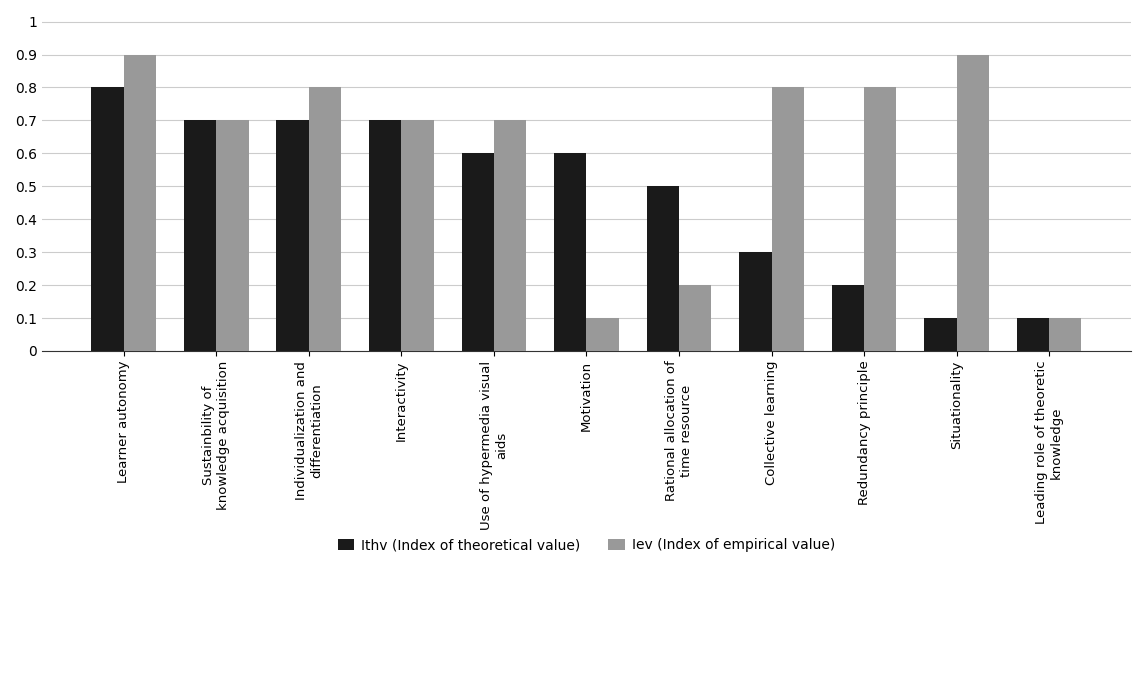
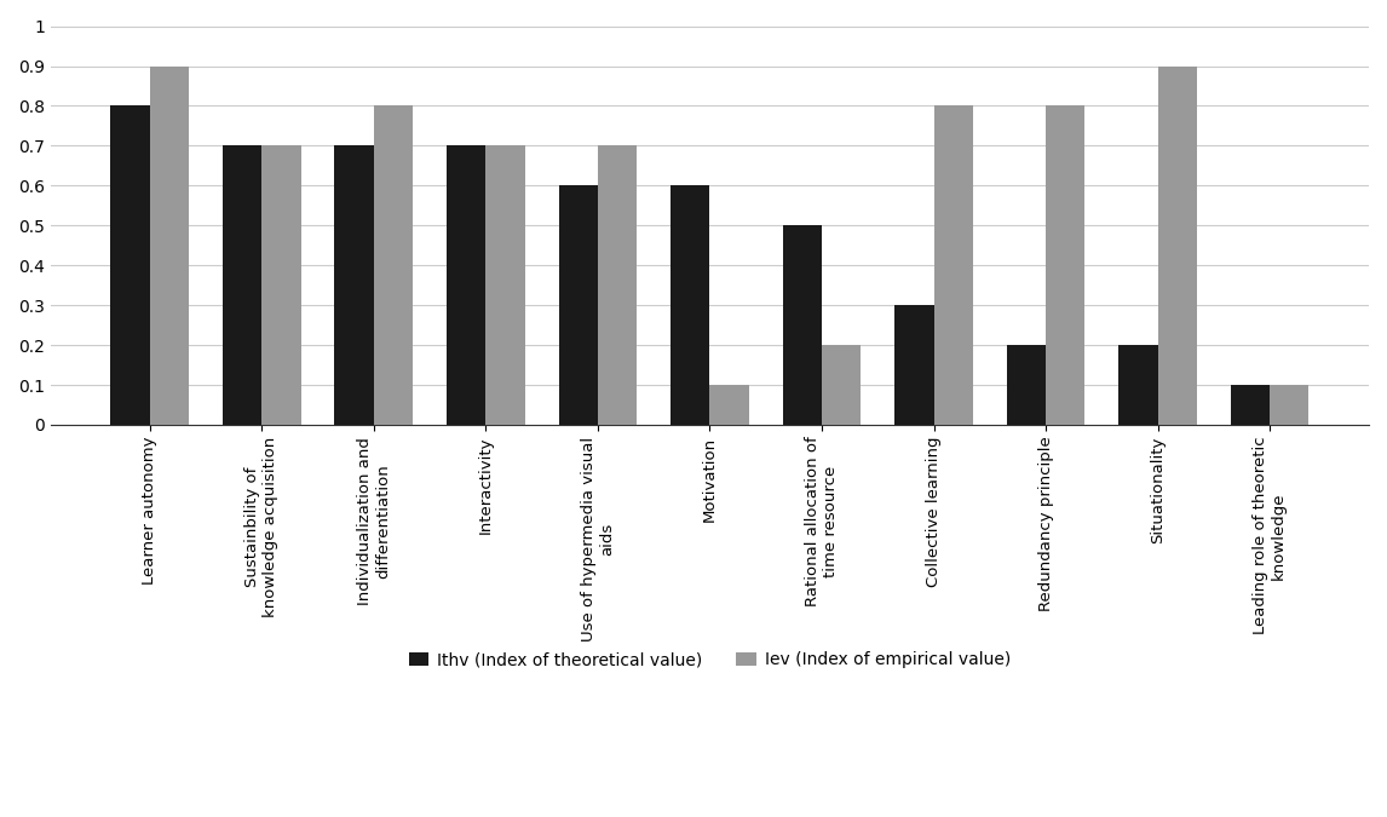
Ithv (Index of theoretical value)/Situationality: 0.1 -> 0.2
